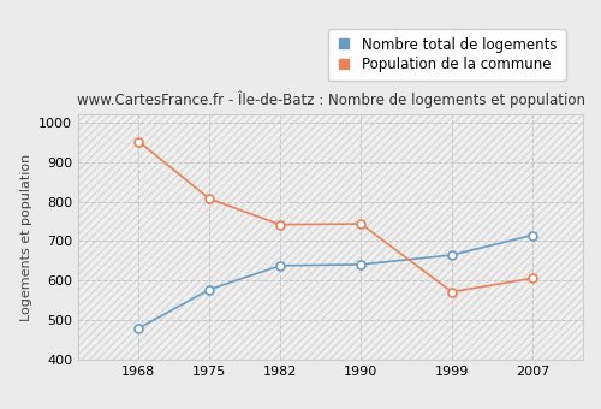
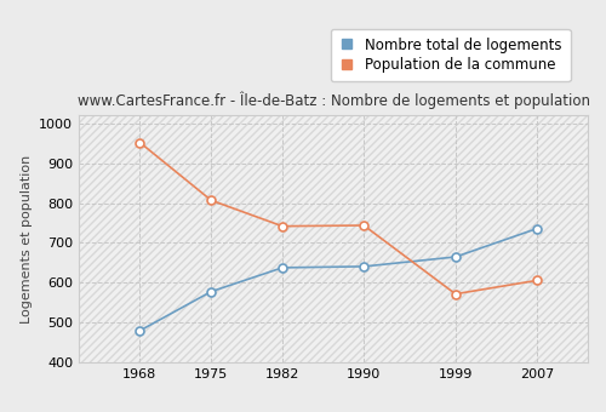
Nombre total de logements/2007: 715 -> 736
